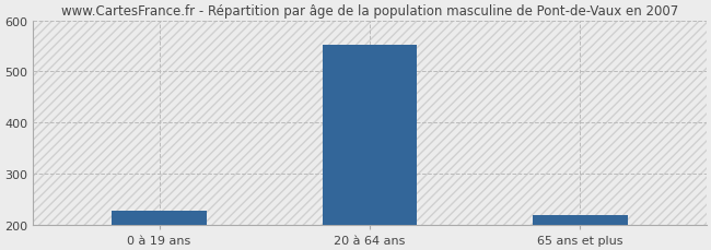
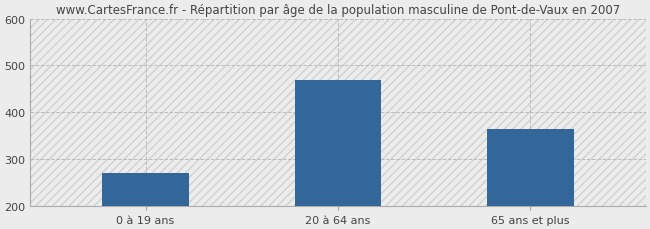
0 à 19 ans: 228 -> 270
20 à 64 ans: 552 -> 470
65 ans et plus: 218 -> 365
